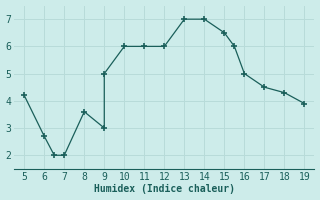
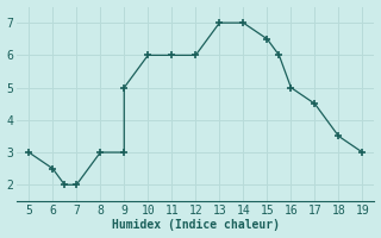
5: 4.2 -> 3.0
6: 2.7 -> 2.5
8: 3.6 -> 3.0
18: 4.3 -> 3.5
19: 3.9 -> 3.0
